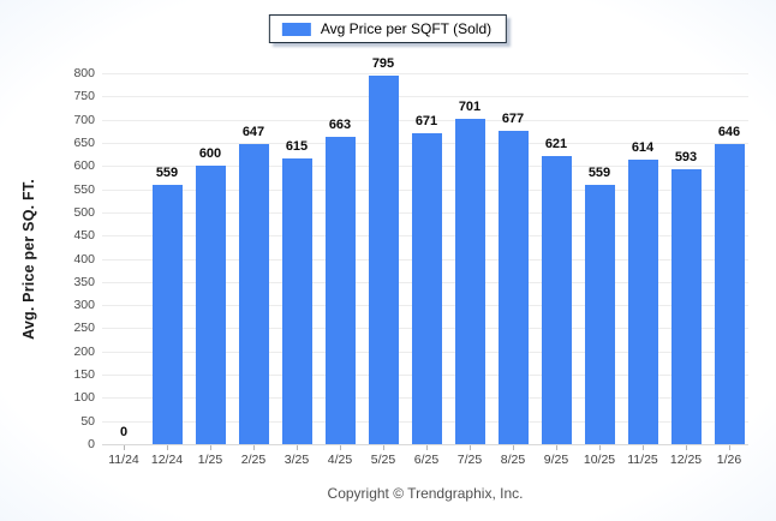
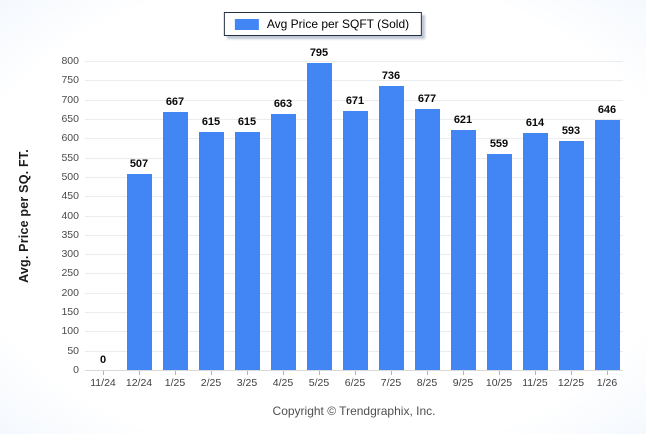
12/24: 559 -> 507
1/25: 600 -> 667
2/25: 647 -> 615
7/25: 701 -> 736
